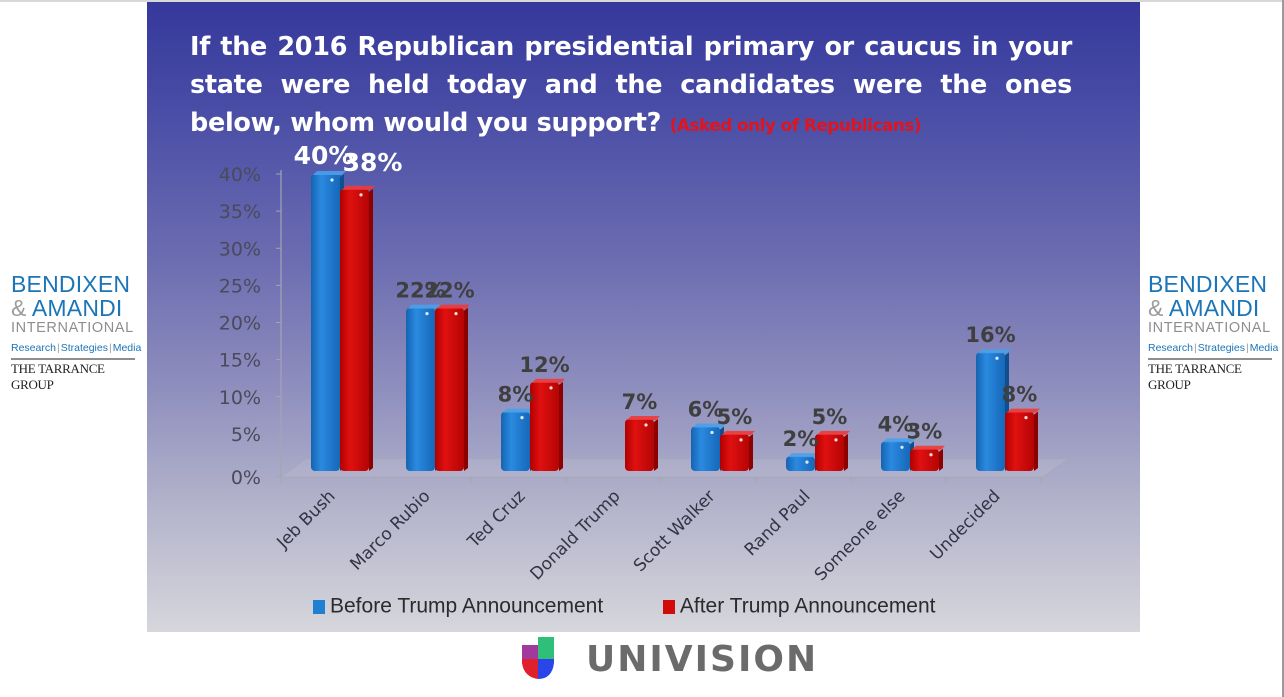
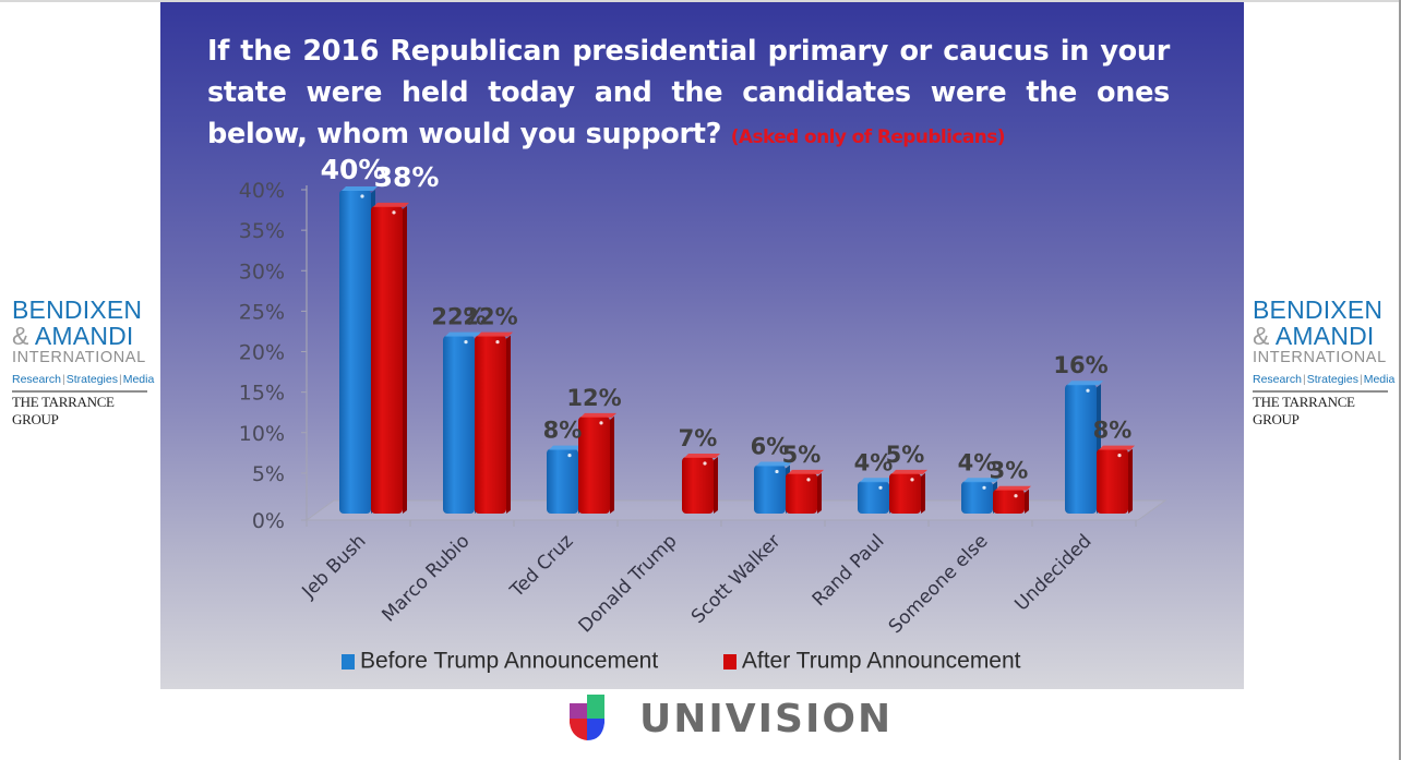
Before Trump Announcement/Rand Paul: 2% -> 4%
